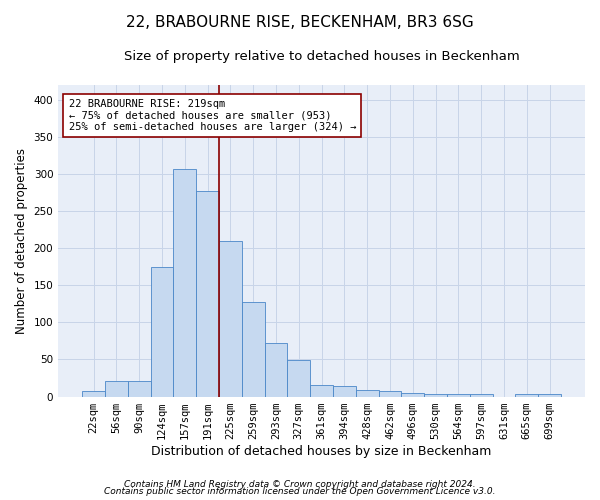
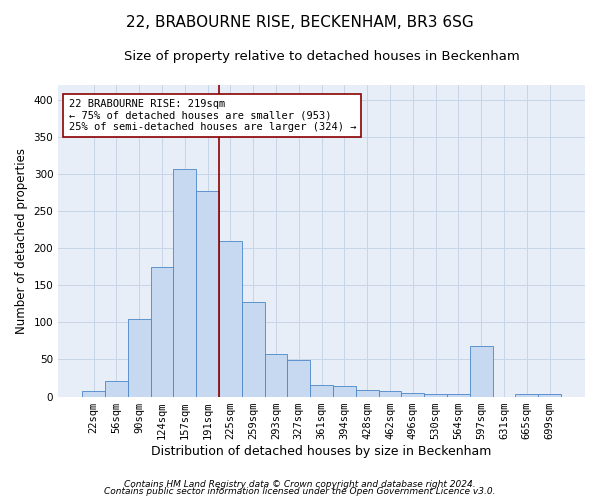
90sqm: 21 -> 104
293sqm: 72 -> 58
597sqm: 4 -> 68
